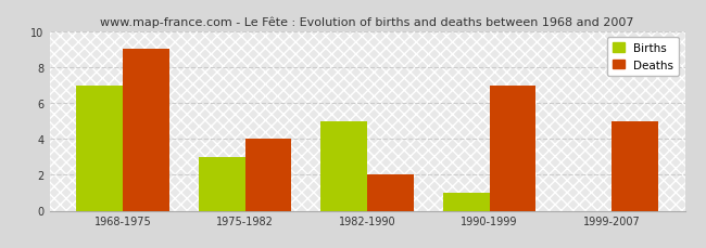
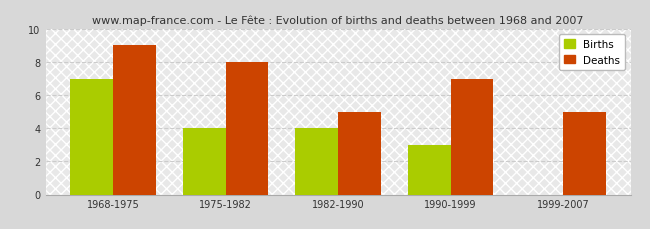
Births/1975-1982: 3 -> 4
Deaths/1975-1982: 4 -> 8
Births/1982-1990: 5 -> 4
Deaths/1982-1990: 2 -> 5
Births/1990-1999: 1 -> 3
